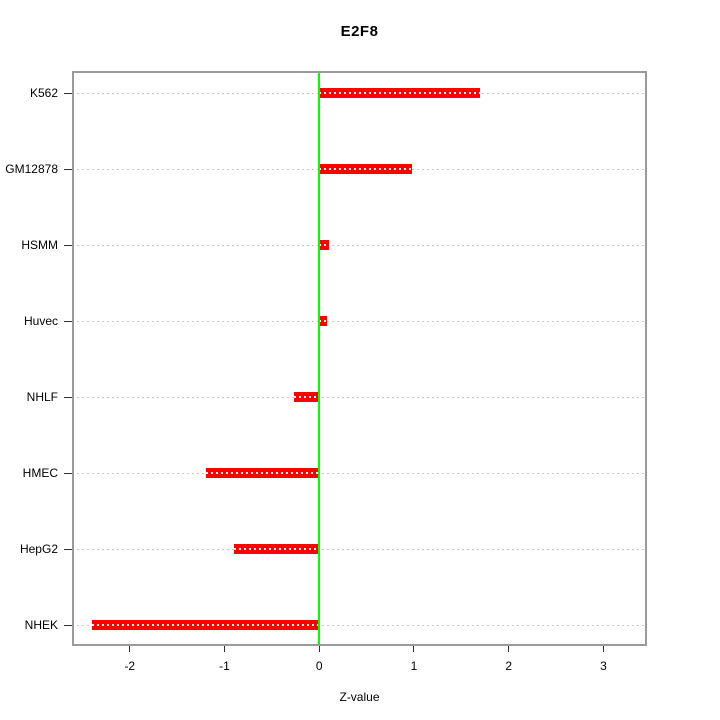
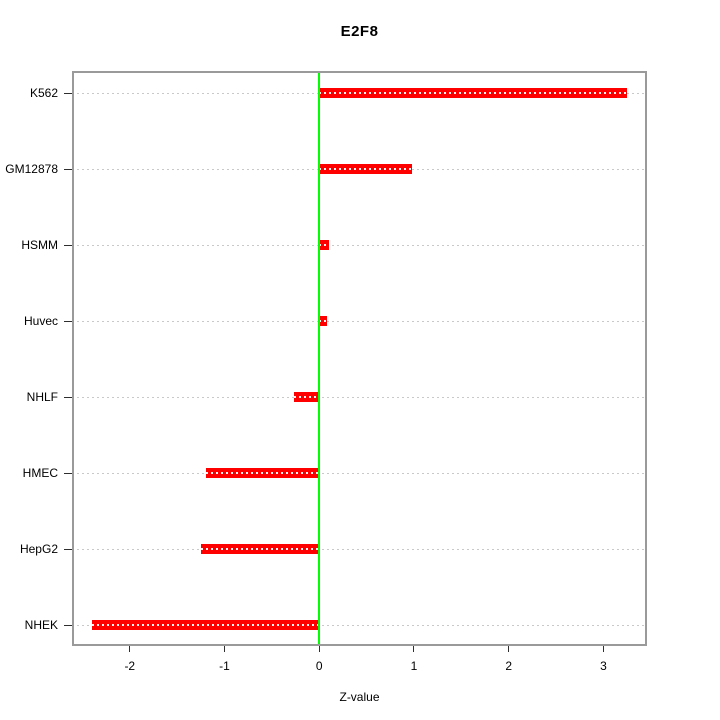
K562: 1.7 -> 3.2
HepG2: -0.9 -> -1.2
